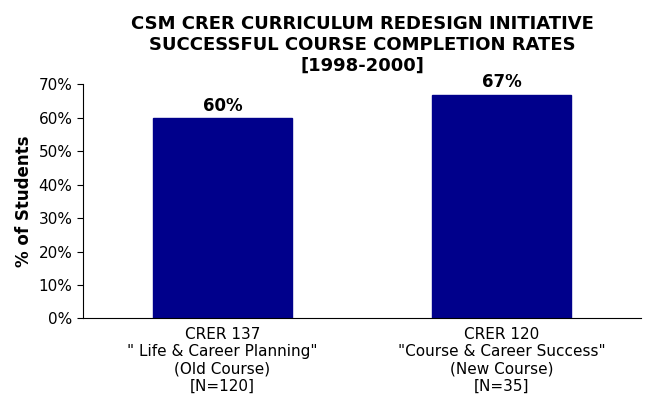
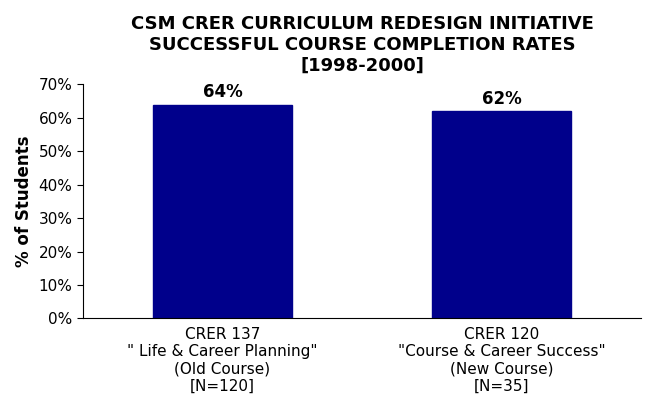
CRER 137 " Life & Career Planning" (Old Course) [N=120]: 60% -> 64%
CRER 120 "Course & Career Success" (New Course) [N=35]: 67% -> 62%
